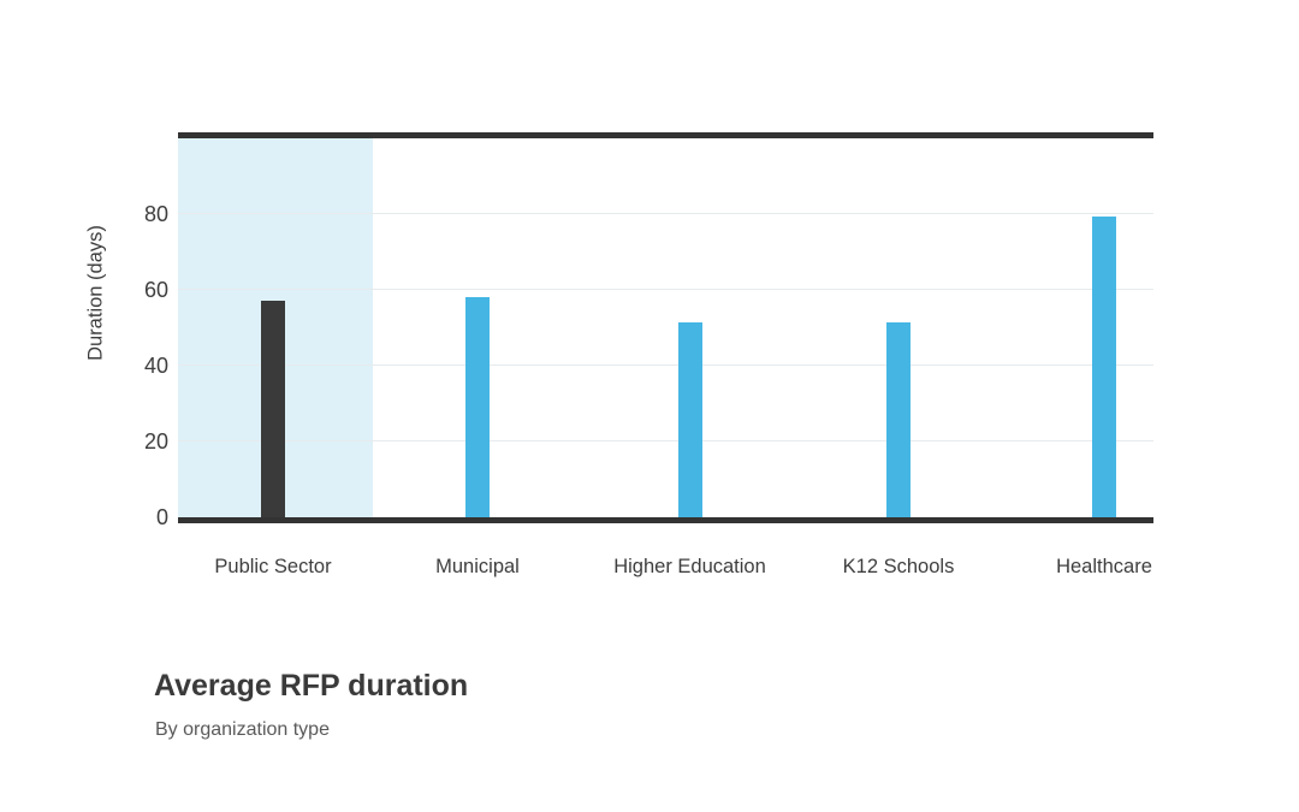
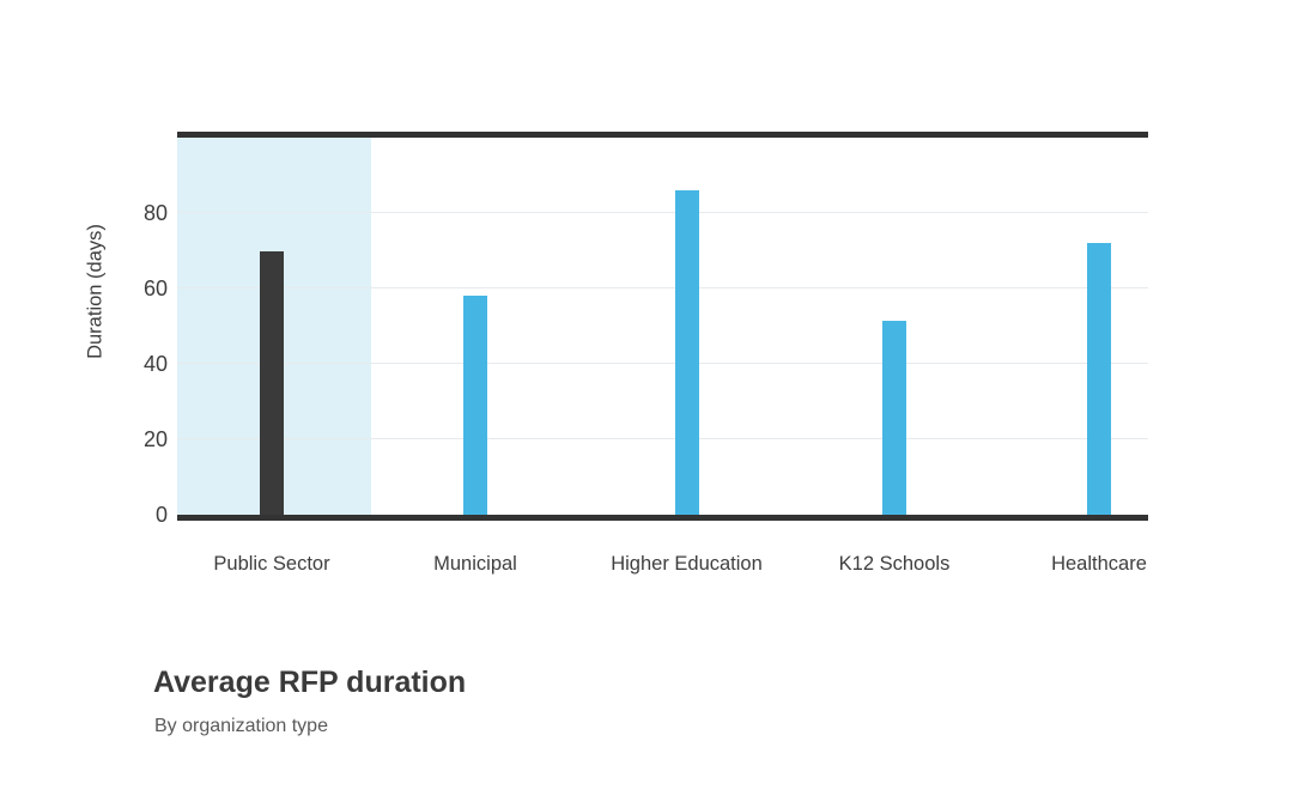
Public Sector: 57 -> 70
Higher Education: 52 -> 86
Healthcare: 80 -> 72
